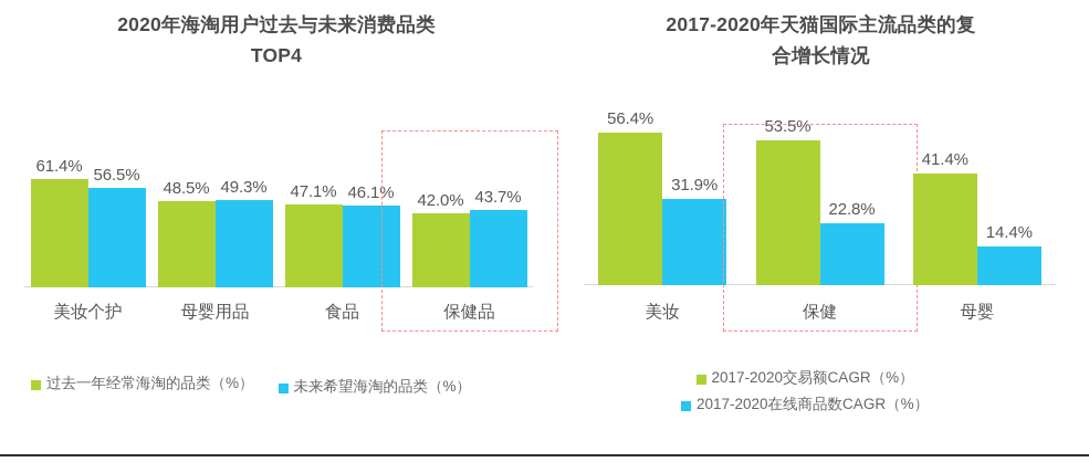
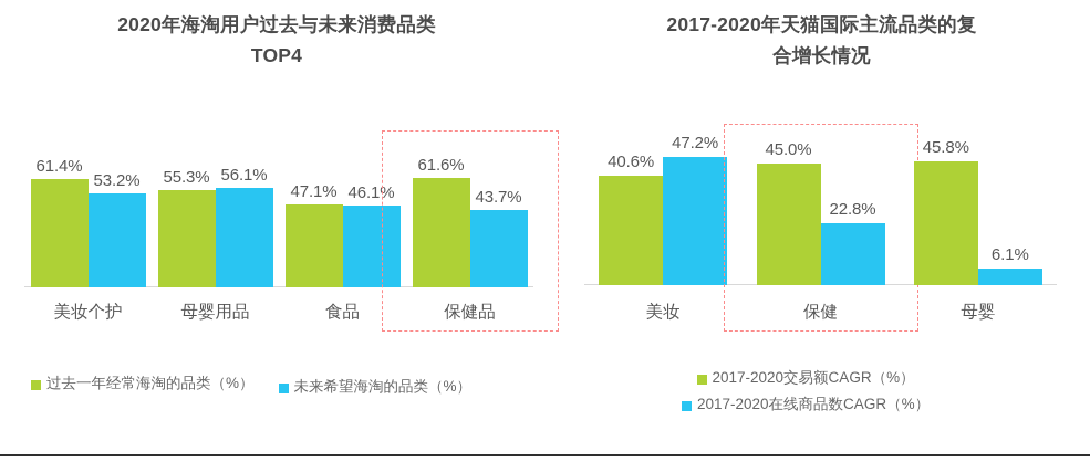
2020年海淘用户过去与未来消费品类TOP4/未来希望海淘的品类（%）/美妆个护: 56.5% -> 53.2%
2020年海淘用户过去与未来消费品类TOP4/过去一年经常海淘的品类（%）/母婴用品: 48.5% -> 55.3%
2020年海淘用户过去与未来消费品类TOP4/未来希望海淘的品类（%）/母婴用品: 49.3% -> 56.1%
2020年海淘用户过去与未来消费品类TOP4/过去一年经常海淘的品类（%）/保健品: 42.0% -> 61.6%
2017-2020年天猫国际主流品类的复合增长情况/2017-2020交易额CAGR（%）/美妆: 56.4% -> 40.6%
2017-2020年天猫国际主流品类的复合增长情况/2017-2020在线商品数CAGR（%）/美妆: 31.9% -> 47.2%
2017-2020年天猫国际主流品类的复合增长情况/2017-2020交易额CAGR（%）/保健: 53.5% -> 45.0%
2017-2020年天猫国际主流品类的复合增长情况/2017-2020交易额CAGR（%）/母婴: 41.4% -> 45.8%
2017-2020年天猫国际主流品类的复合增长情况/2017-2020在线商品数CAGR（%）/母婴: 14.4% -> 6.1%
